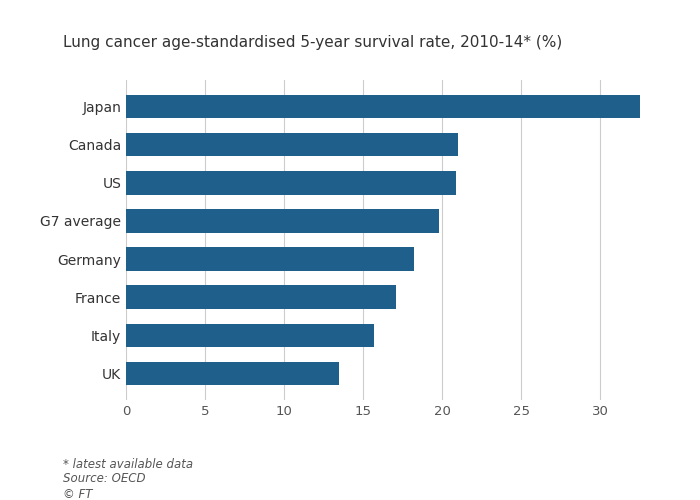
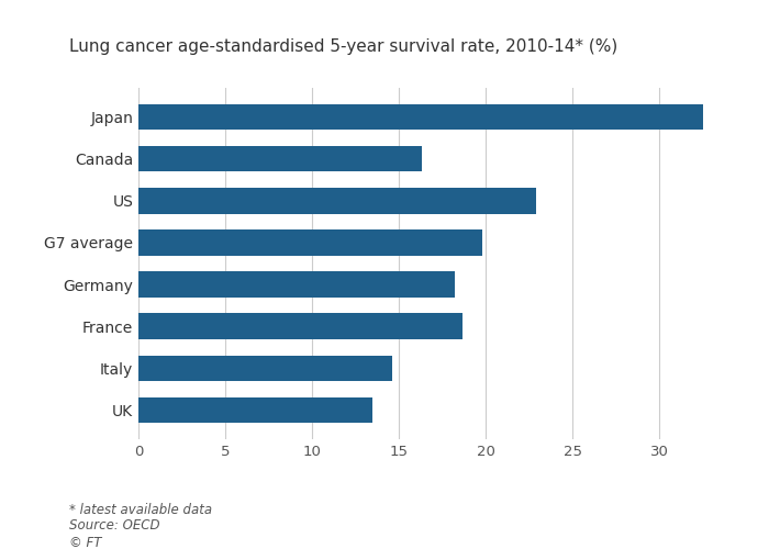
Canada: 21.0 -> 16.3
US: 20.9 -> 22.9
France: 17.1 -> 18.7
Italy: 15.7 -> 14.6
